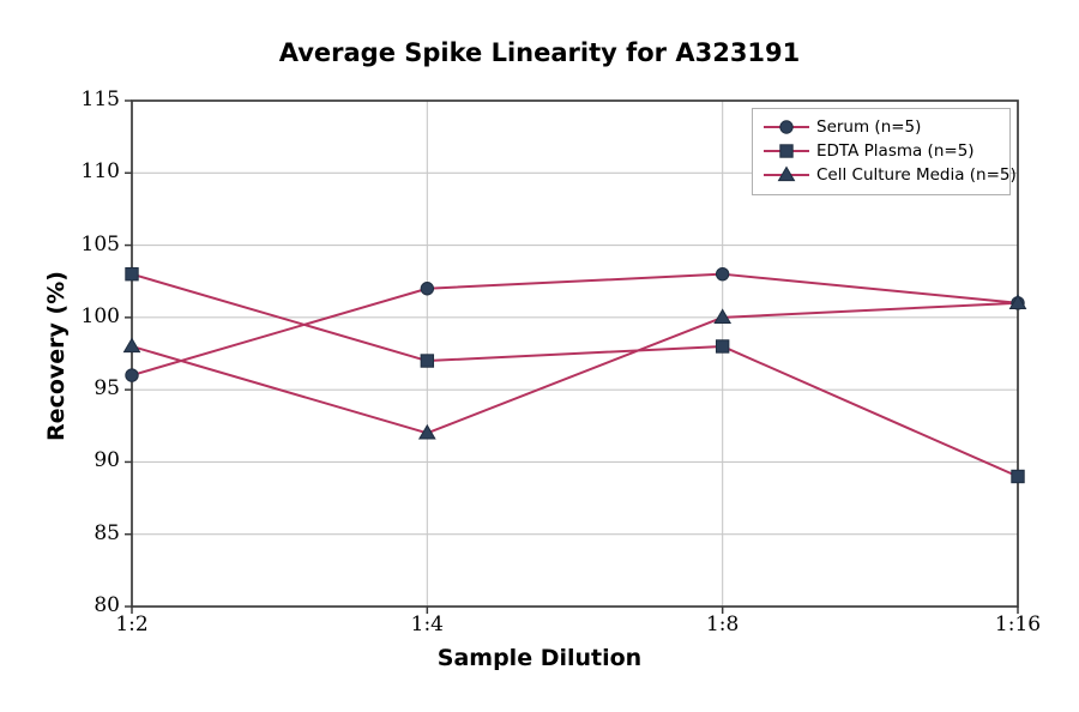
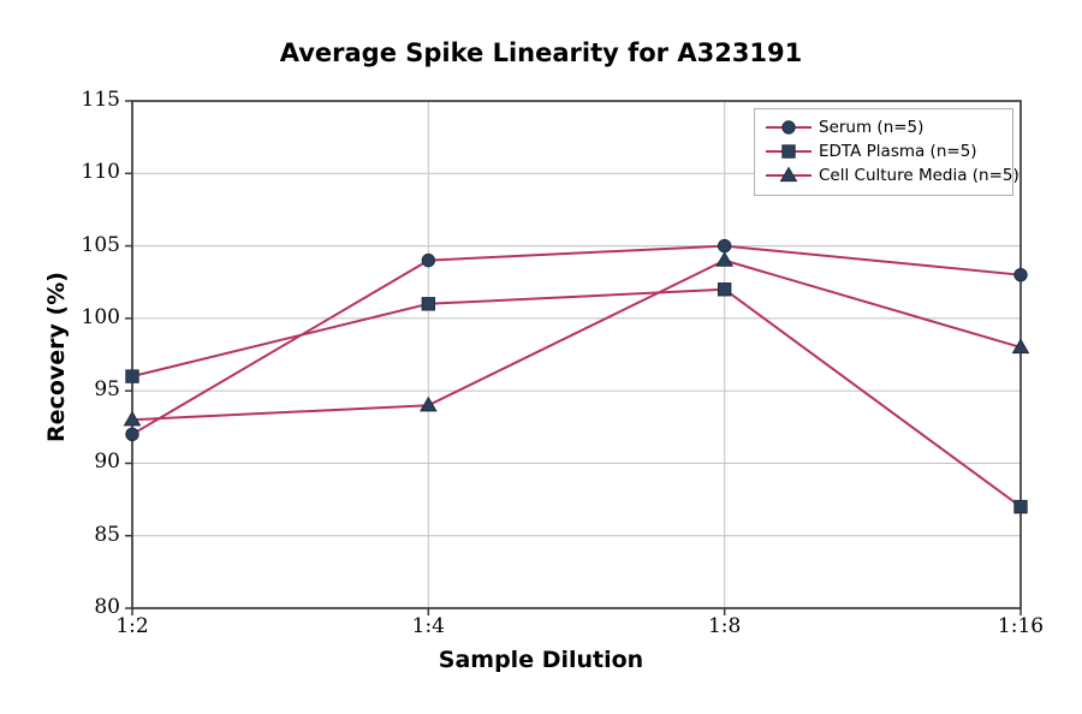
Serum (n=5)/1:2: 96 -> 92
EDTA Plasma (n=5)/1:2: 103 -> 96
Cell Culture Media (n=5)/1:2: 98 -> 93
Serum (n=5)/1:4: 102 -> 104
EDTA Plasma (n=5)/1:4: 97 -> 101
Cell Culture Media (n=5)/1:4: 92 -> 94
Serum (n=5)/1:8: 103 -> 105
EDTA Plasma (n=5)/1:8: 98 -> 102
Cell Culture Media (n=5)/1:8: 100 -> 104
Serum (n=5)/1:16: 101 -> 103
EDTA Plasma (n=5)/1:16: 89 -> 87
Cell Culture Media (n=5)/1:16: 101 -> 98
